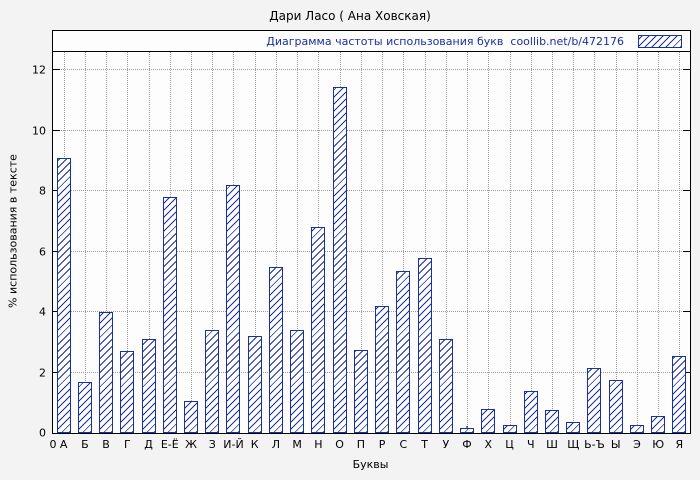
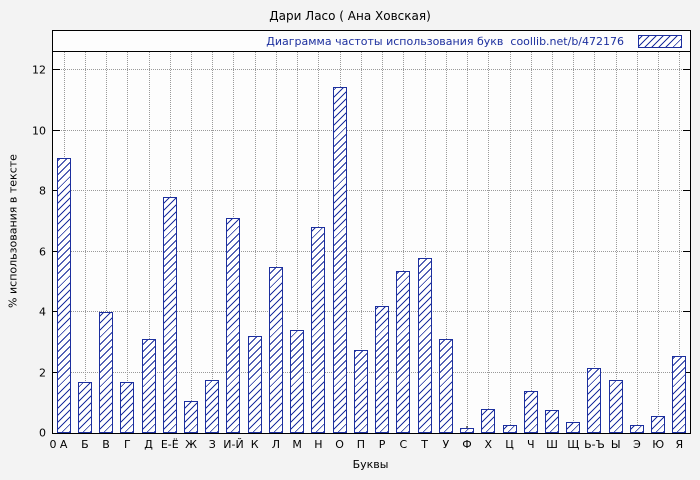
Г: 2.7 -> 1.7
З: 3.4 -> 1.8
И-Й: 8.2 -> 7.1
